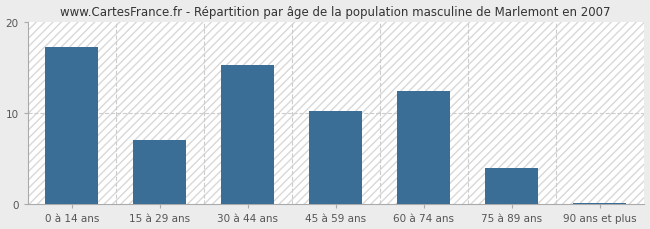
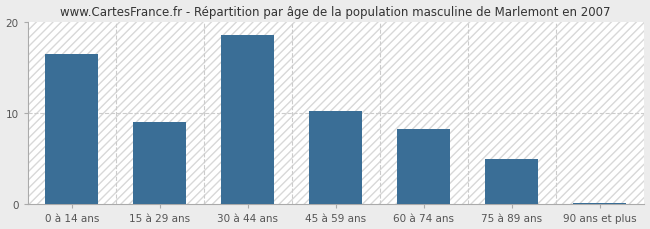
0 à 14 ans: 17.2 -> 16.5
15 à 29 ans: 7.0 -> 9.0
30 à 44 ans: 15.2 -> 18.5
60 à 74 ans: 12.4 -> 8.2
75 à 89 ans: 4.0 -> 5.0
